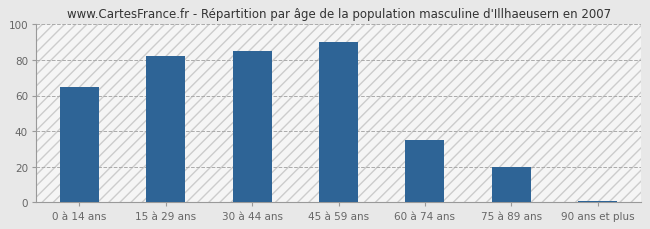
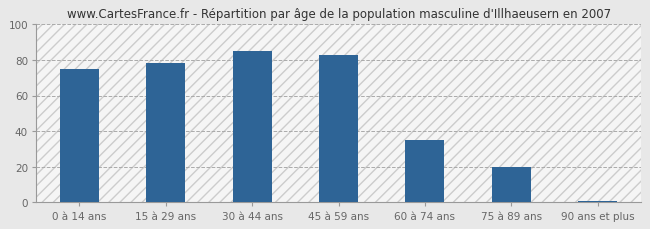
0 à 14 ans: 65 -> 75
15 à 29 ans: 82 -> 78
45 à 59 ans: 90 -> 83
